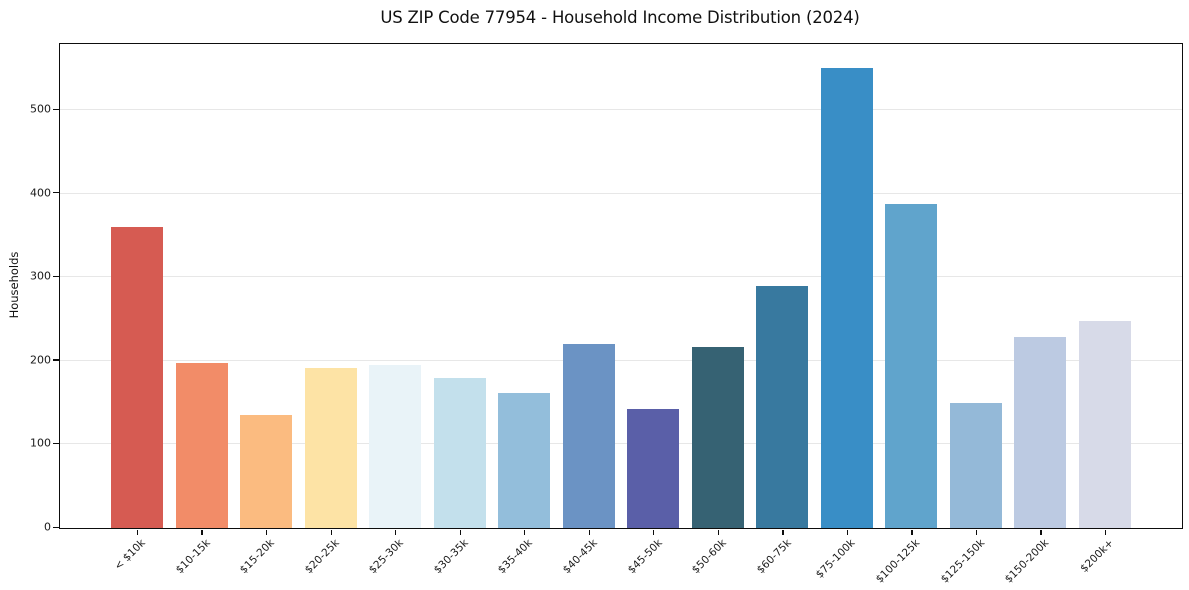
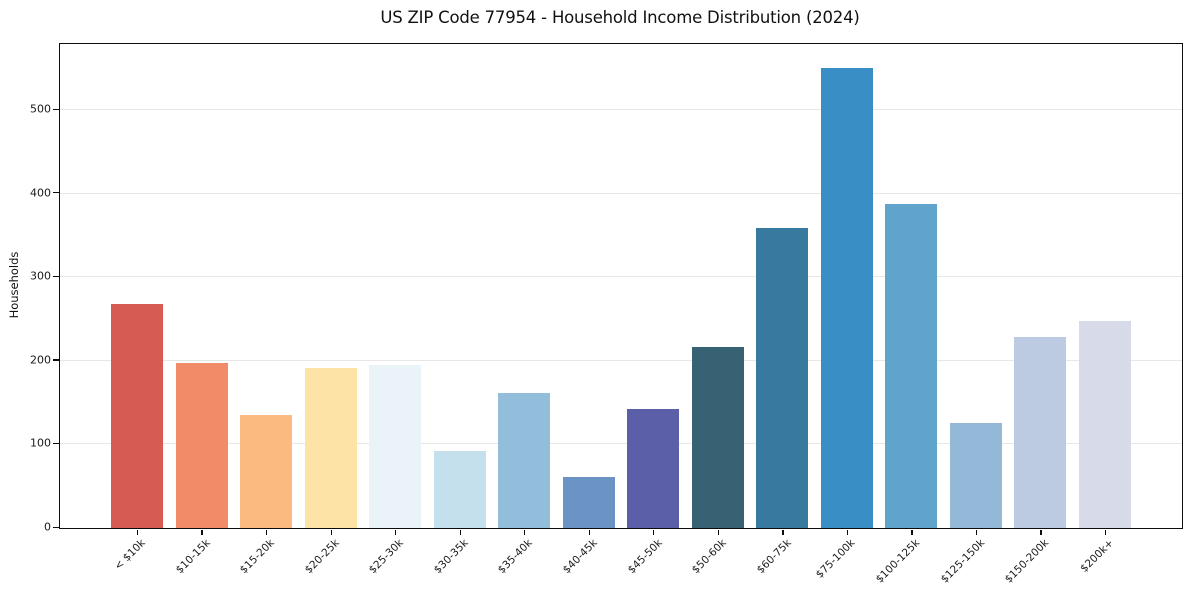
< $10k: 360 -> 270
$30-35k: 180 -> 90
$40-45k: 220 -> 60
$60-75k: 290 -> 360
$125-150k: 150 -> 130
